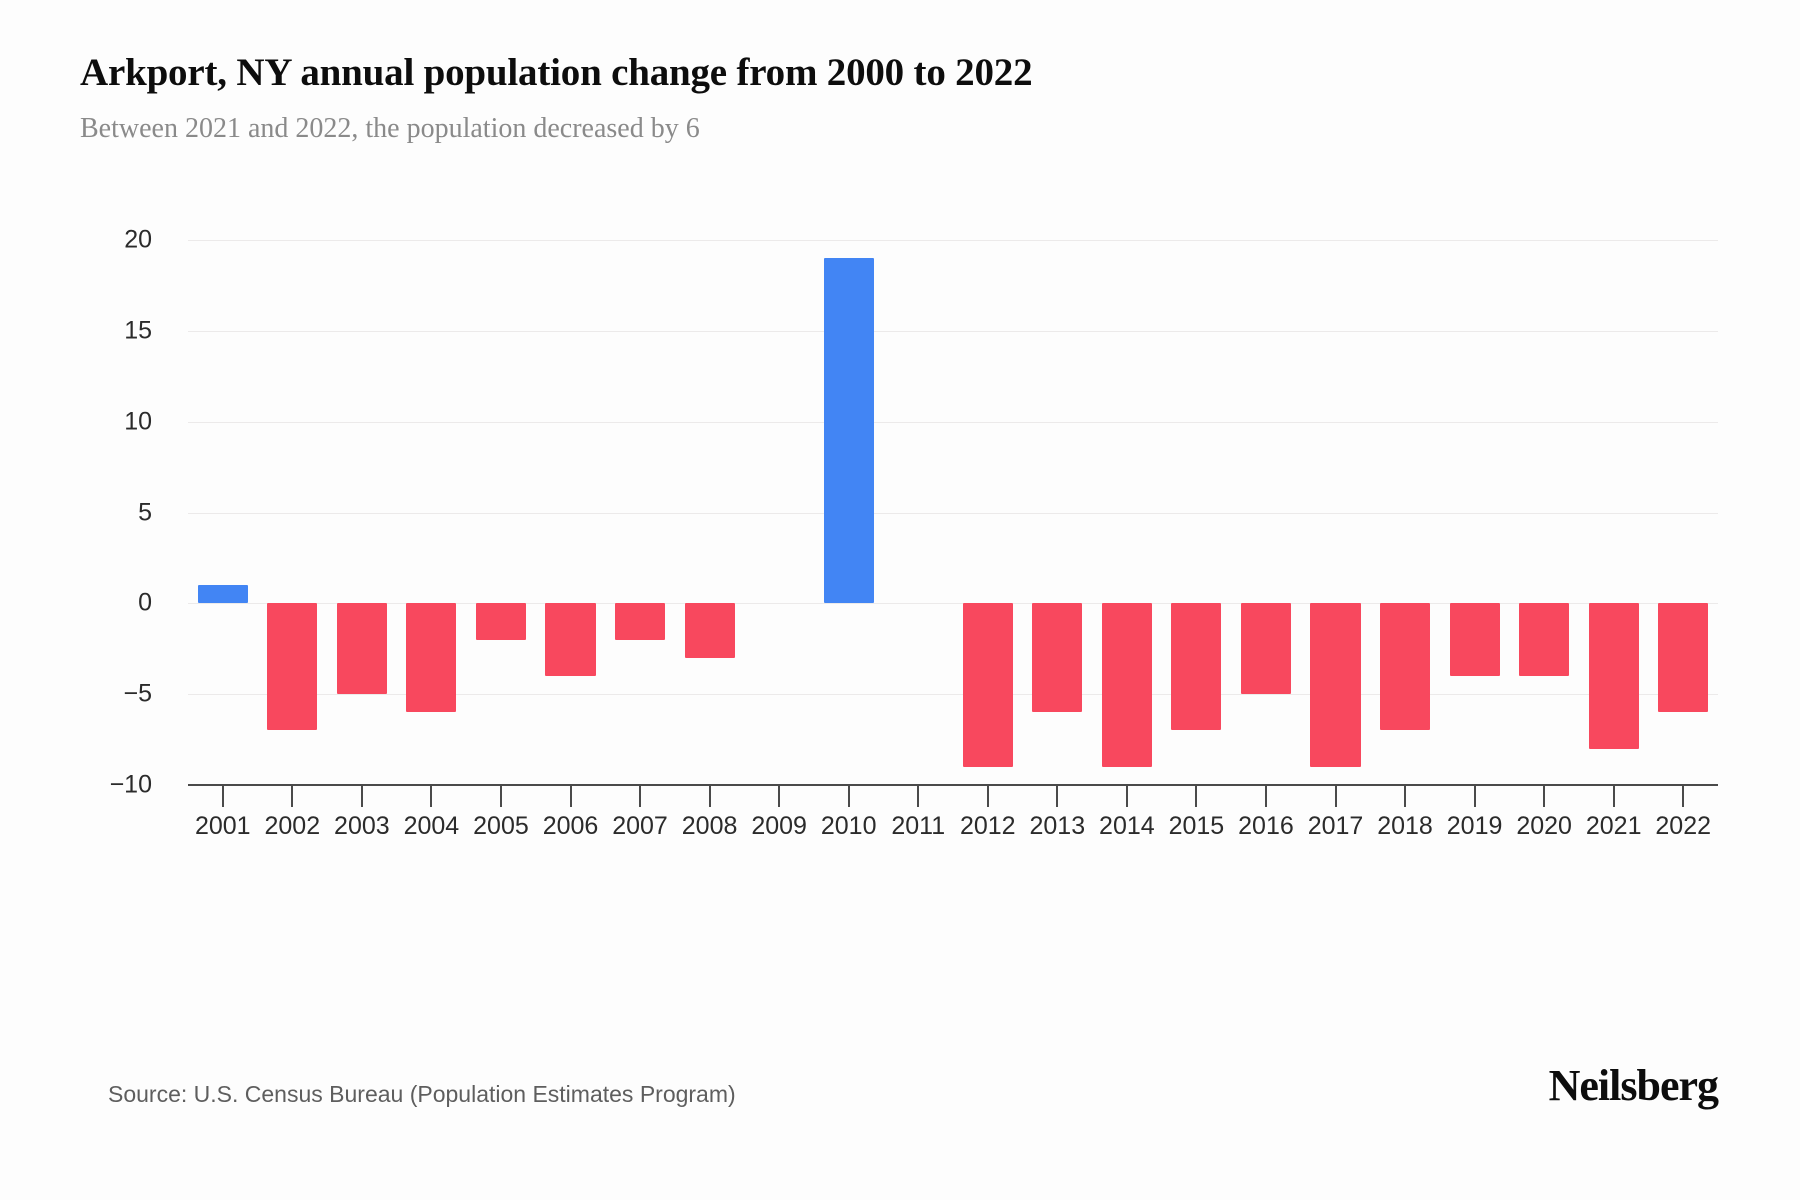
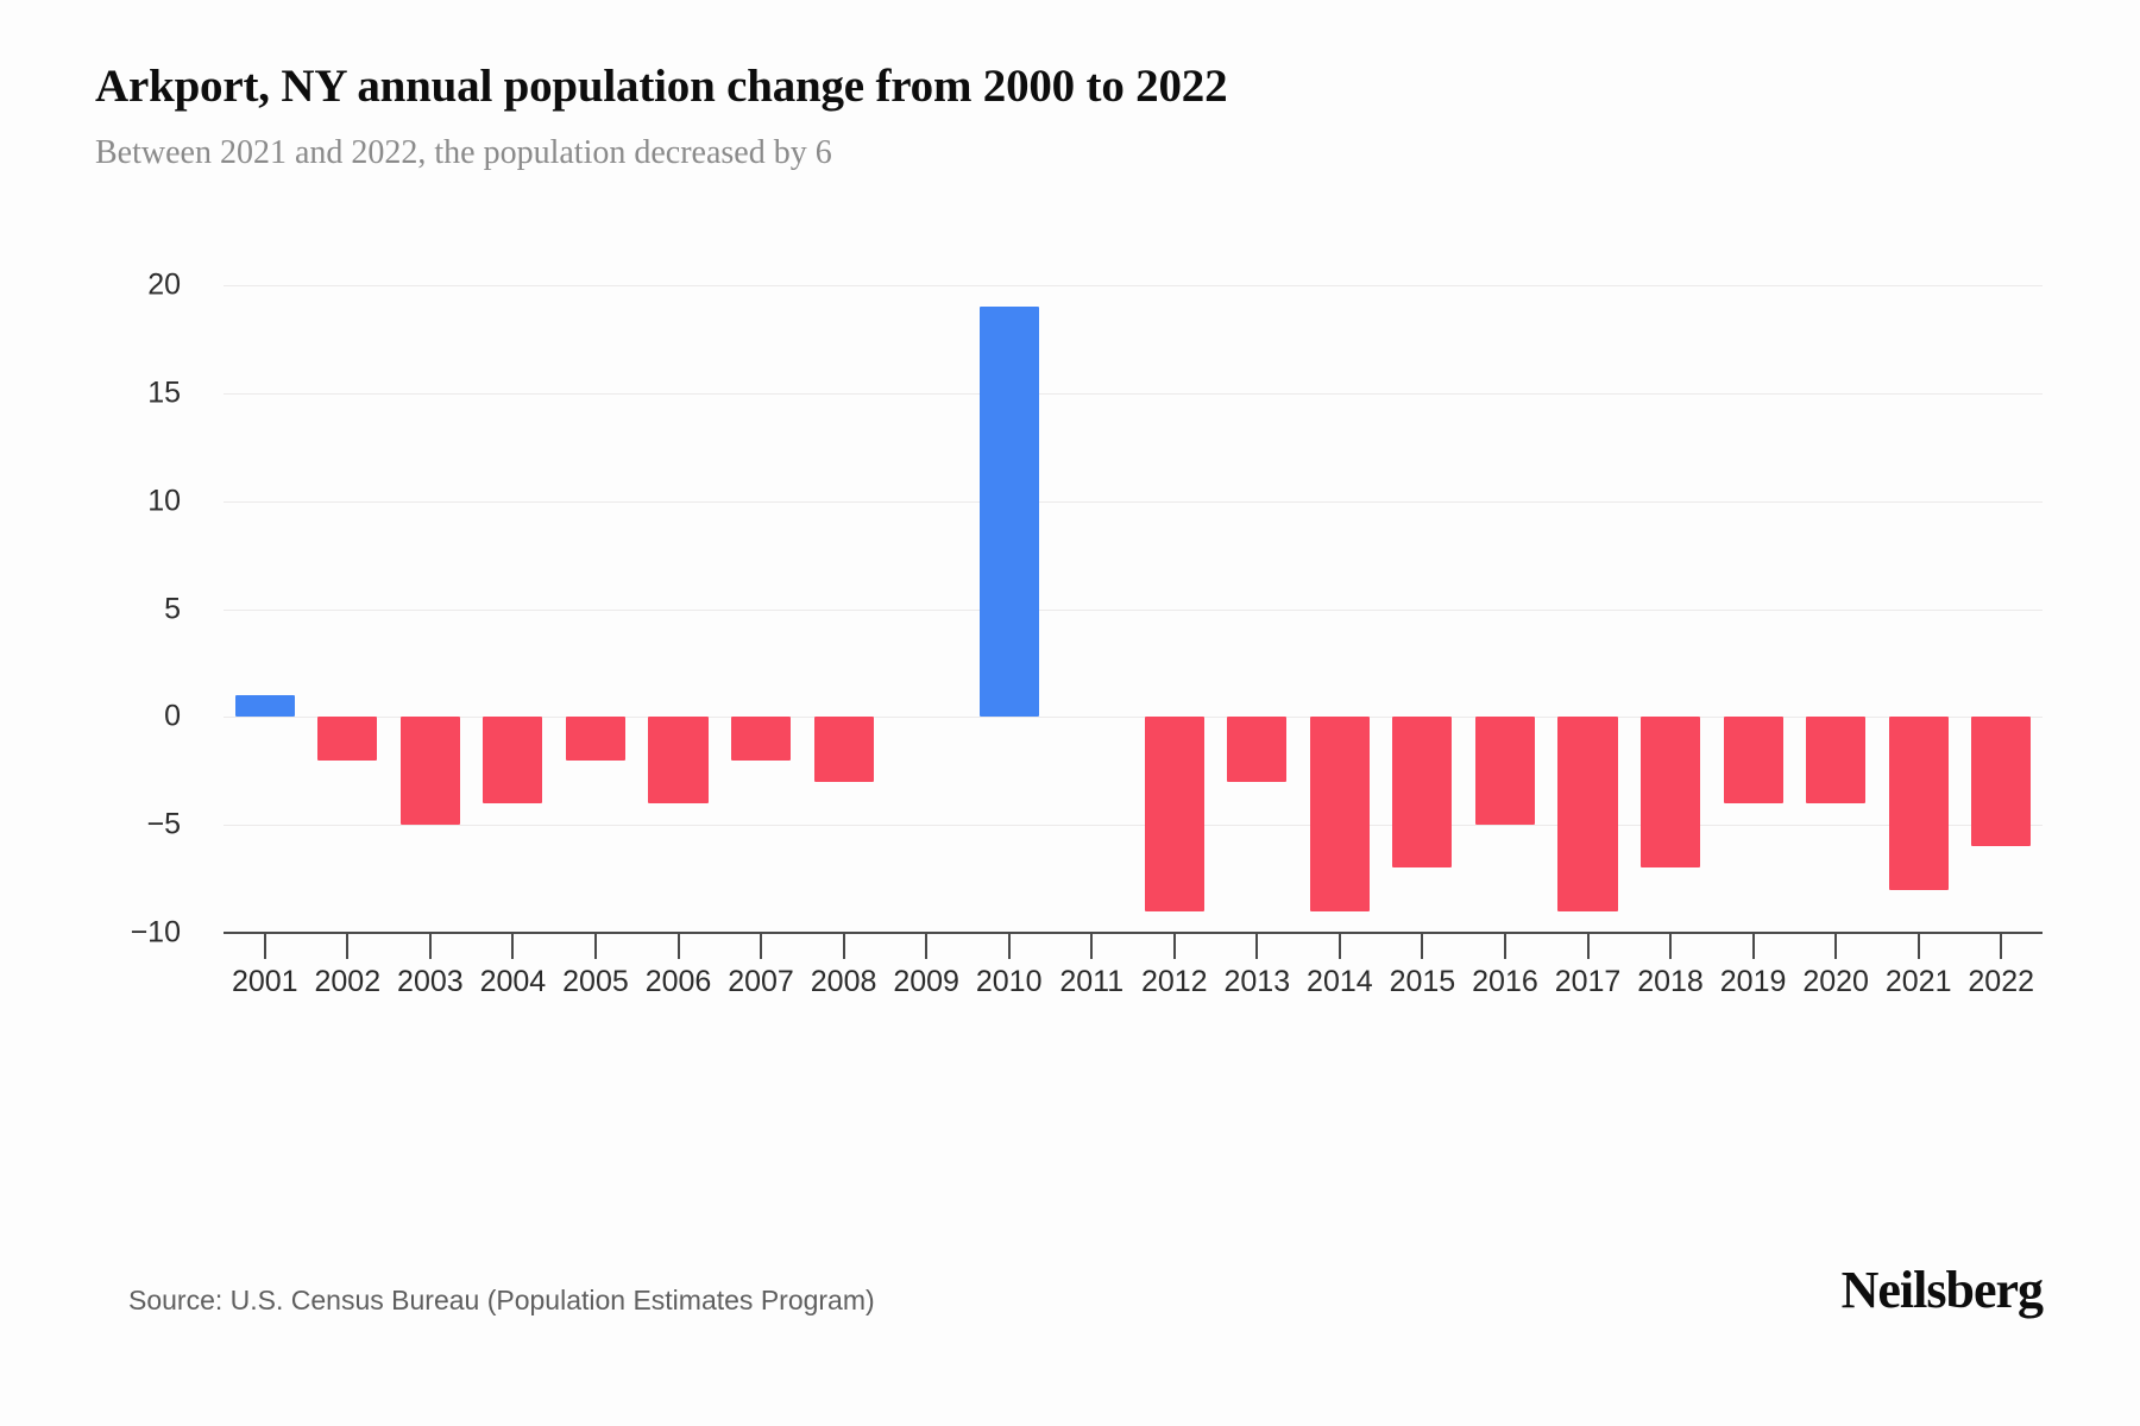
2002: -7 -> -2
2004: -6 -> -4
2013: -6 -> -3
